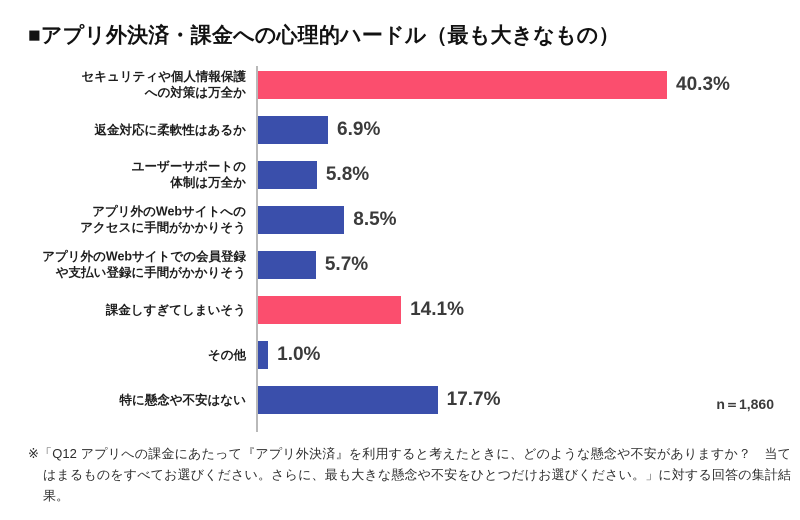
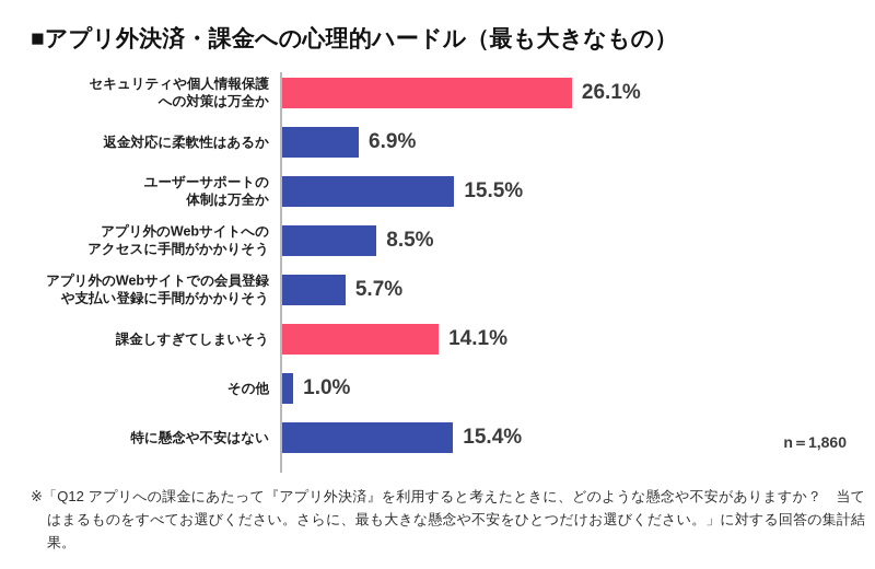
セキュリティや個人情報保護 への対策は万全か: 40.3% -> 26.1%
ユーザーサポートの 体制は万全か: 5.8% -> 15.5%
特に懸念や不安はない: 17.7% -> 15.4%
